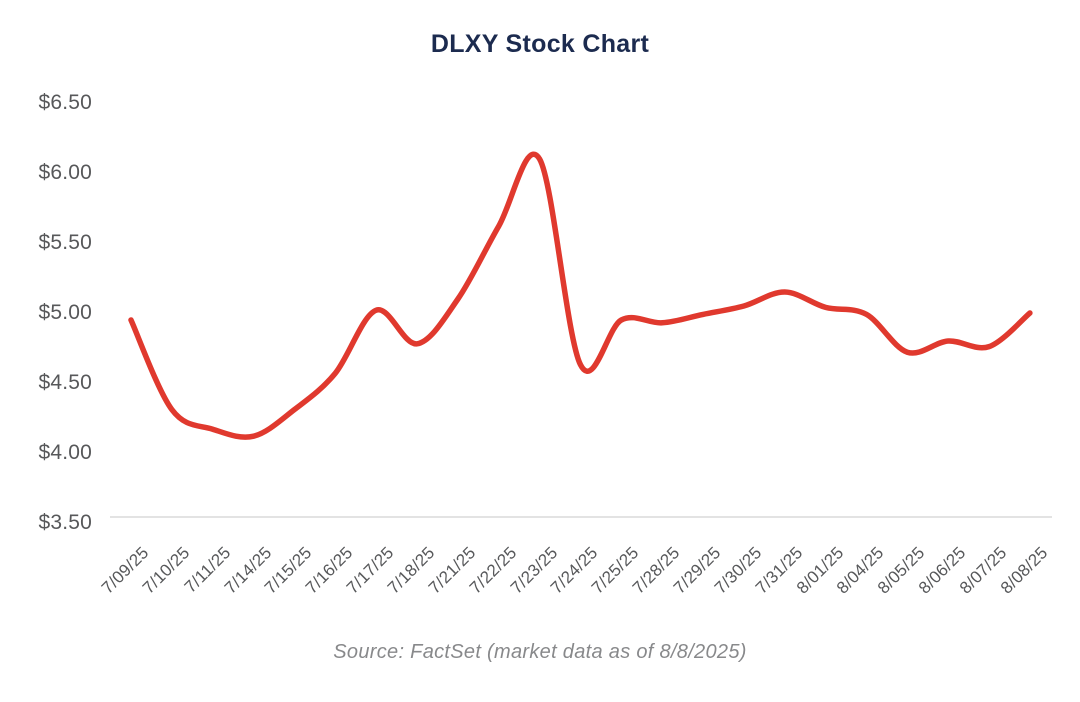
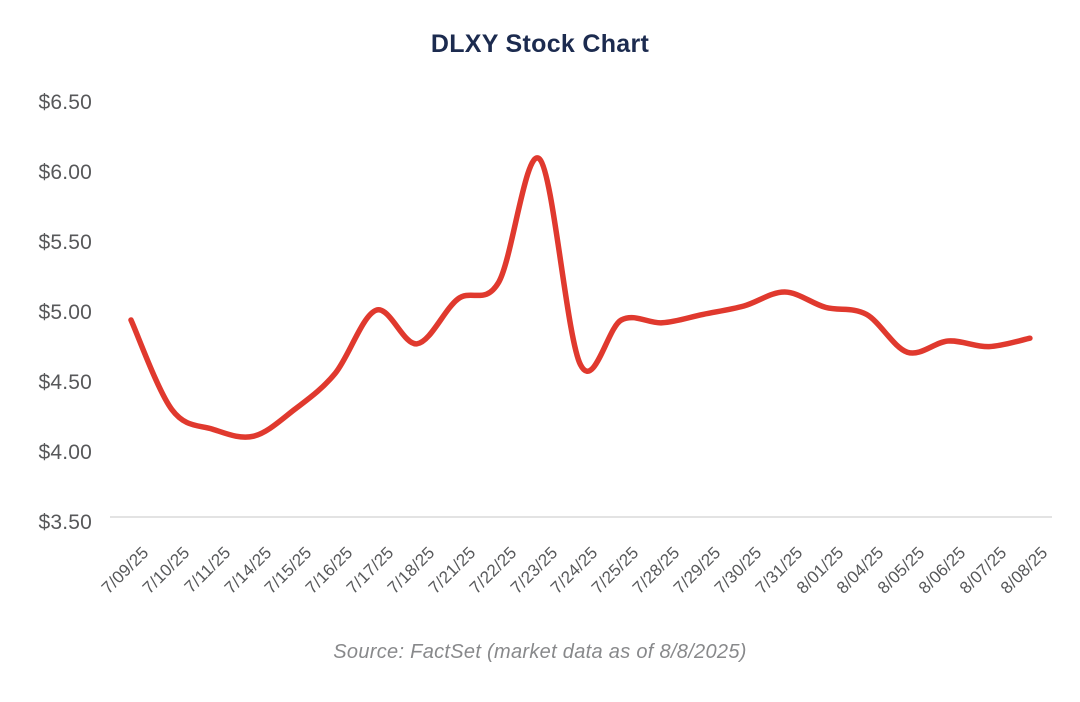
7/22/25: $5.62 -> $5.22
8/08/25: $5.00 -> $4.82
